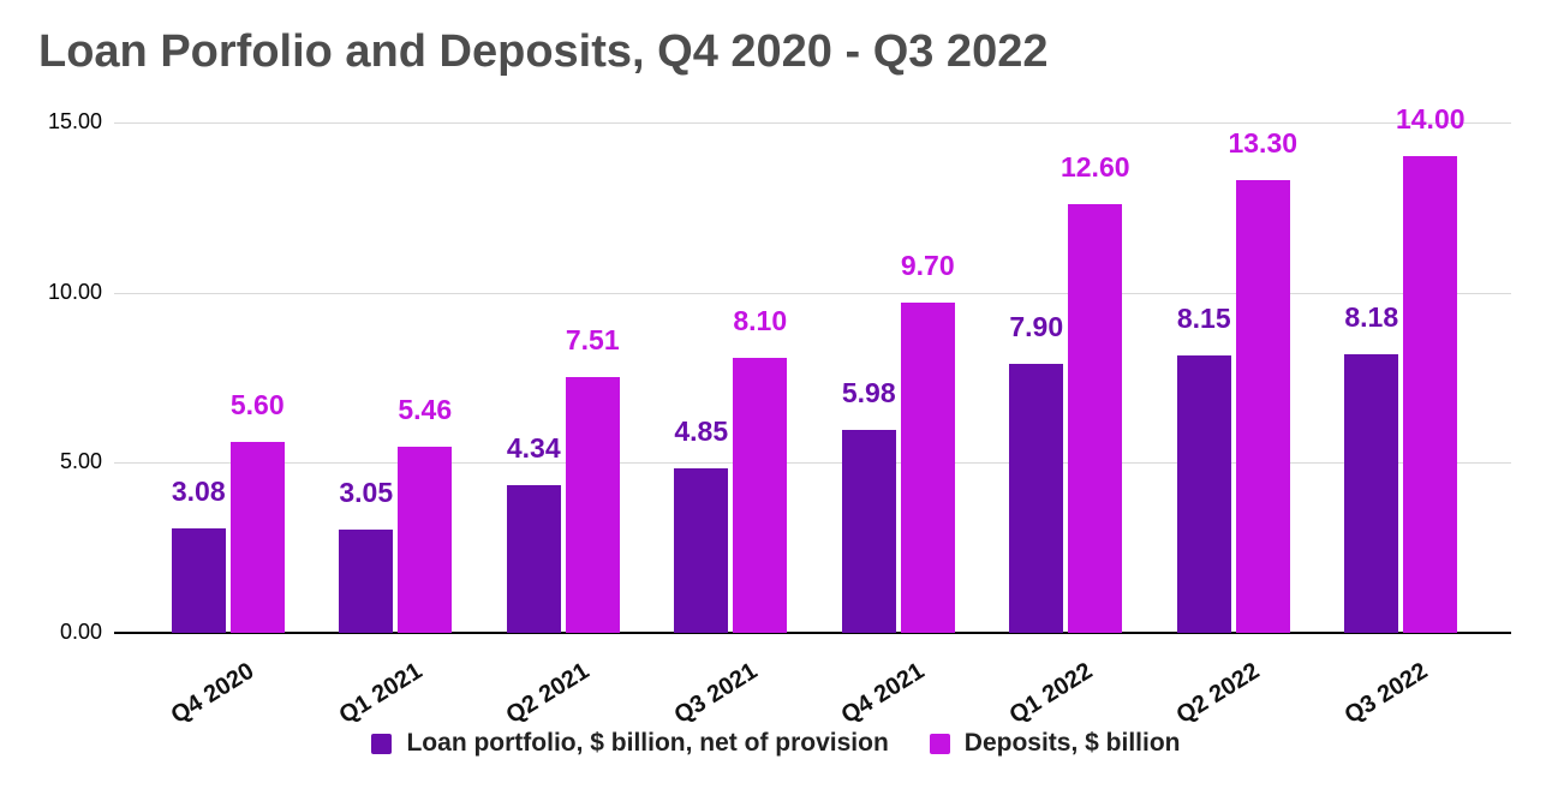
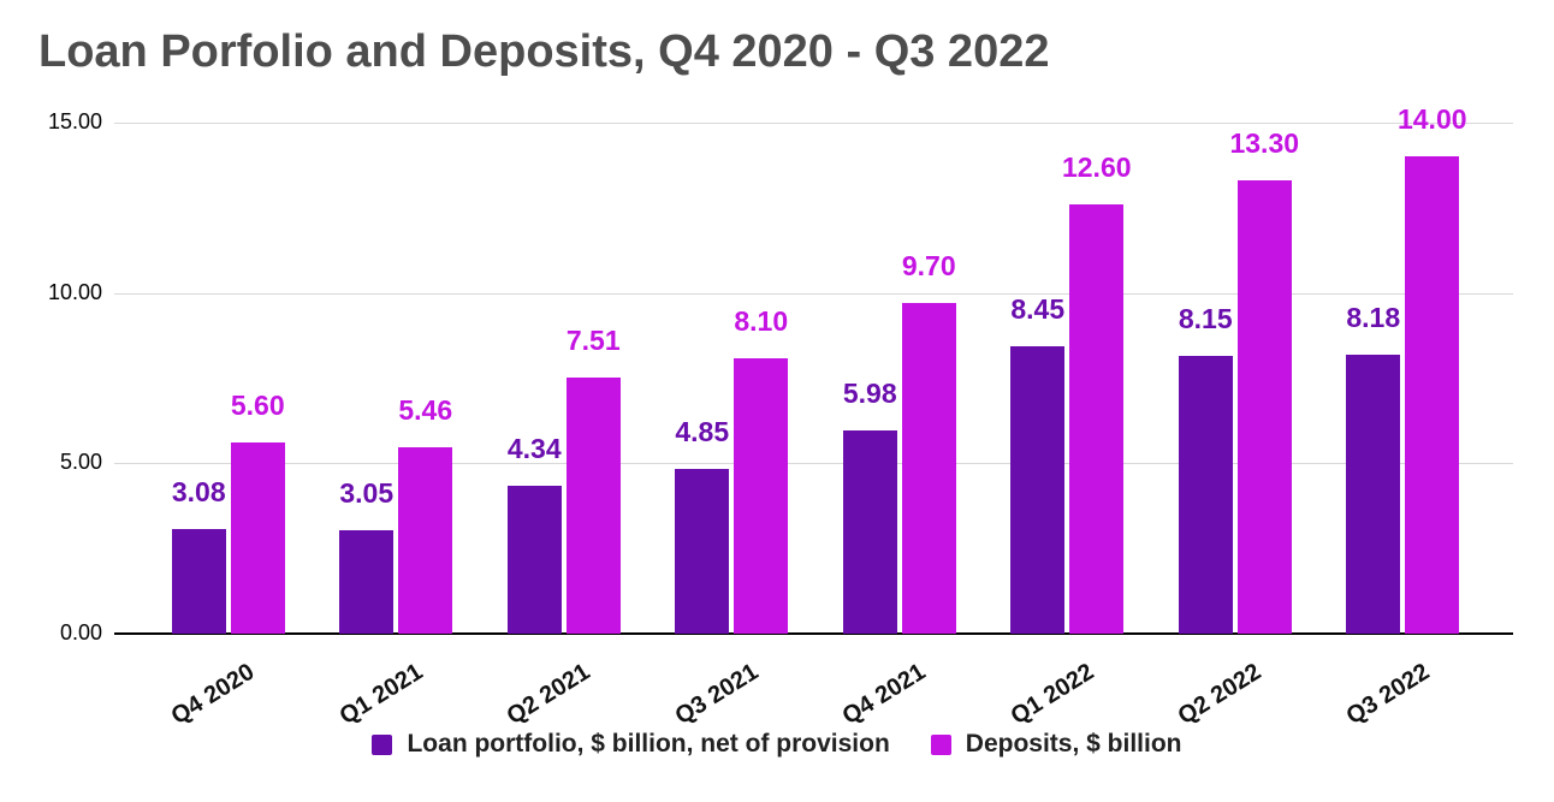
Loan portfolio, $ billion, net of provision/Q1 2022: 7.90 -> 8.45
